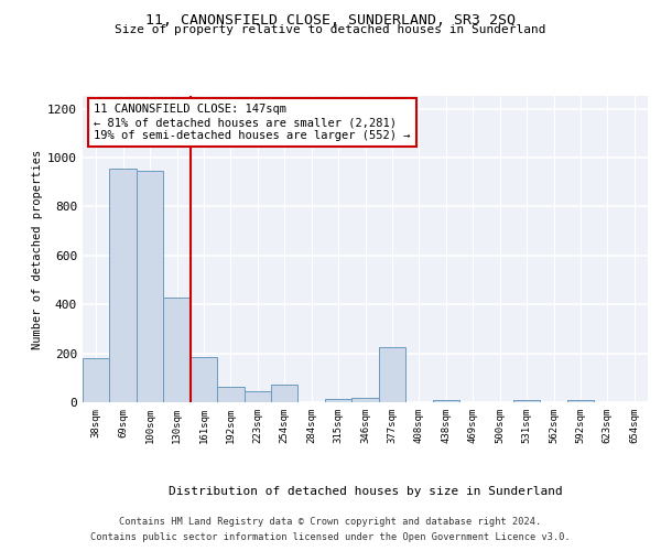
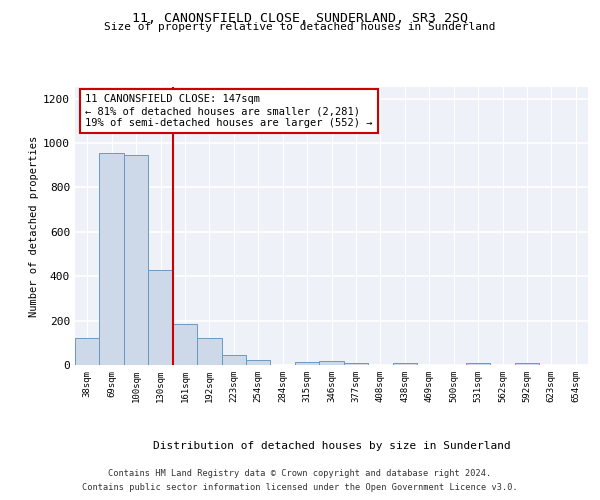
38sqm: 180 -> 120
192sqm: 65 -> 120
254sqm: 70 -> 22
377sqm: 225 -> 10
